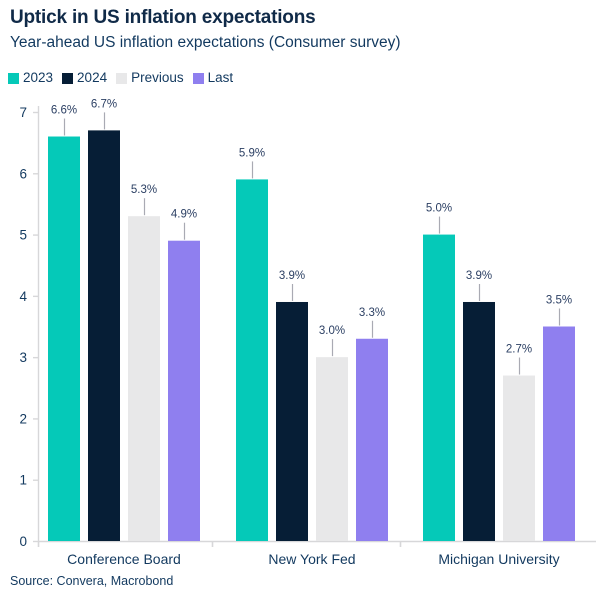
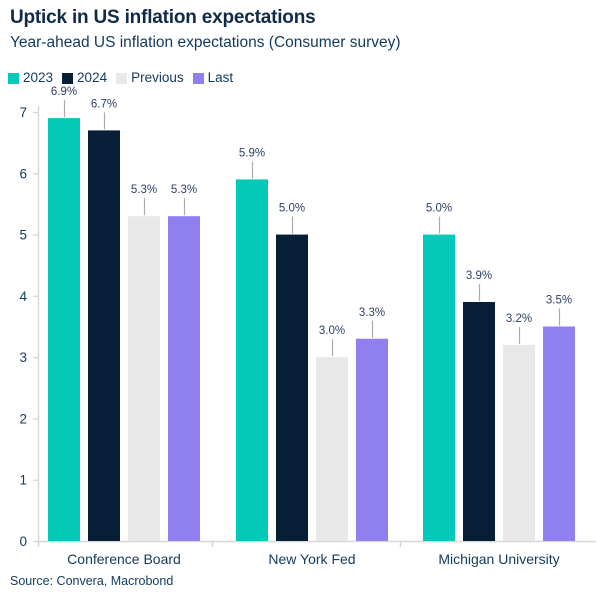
2023/Conference Board: 6.6% -> 6.9%
Last/Conference Board: 4.9% -> 5.3%
2024/New York Fed: 3.9% -> 5.0%
Previous/Michigan University: 2.7% -> 3.2%
